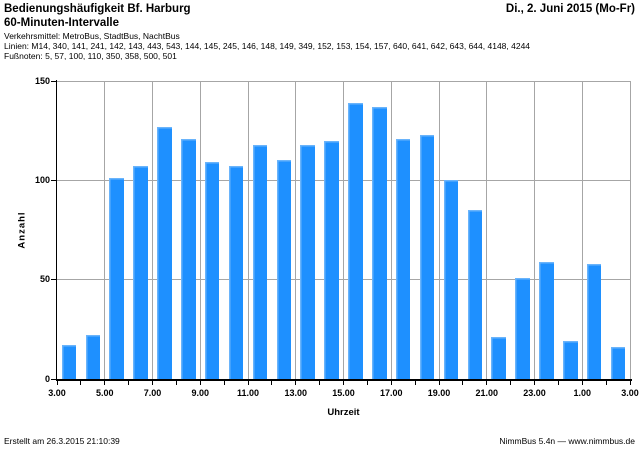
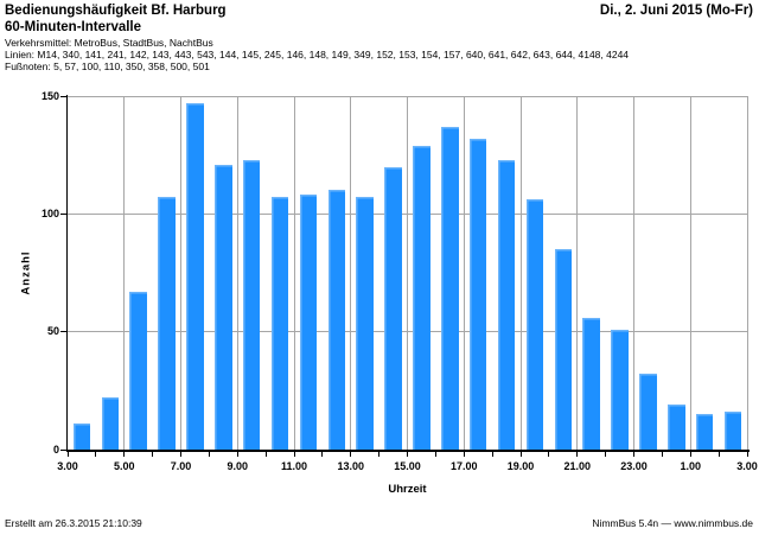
3.00: 17 -> 11
5.00: 101 -> 67
7.00: 127 -> 147
9.00: 109 -> 123
11.00: 118 -> 108
13.00: 118 -> 107
15.00: 139 -> 129
17.00: 121 -> 132
19.00: 100 -> 106
21.00: 21 -> 56
23.00: 59 -> 32
1.00: 58 -> 15
